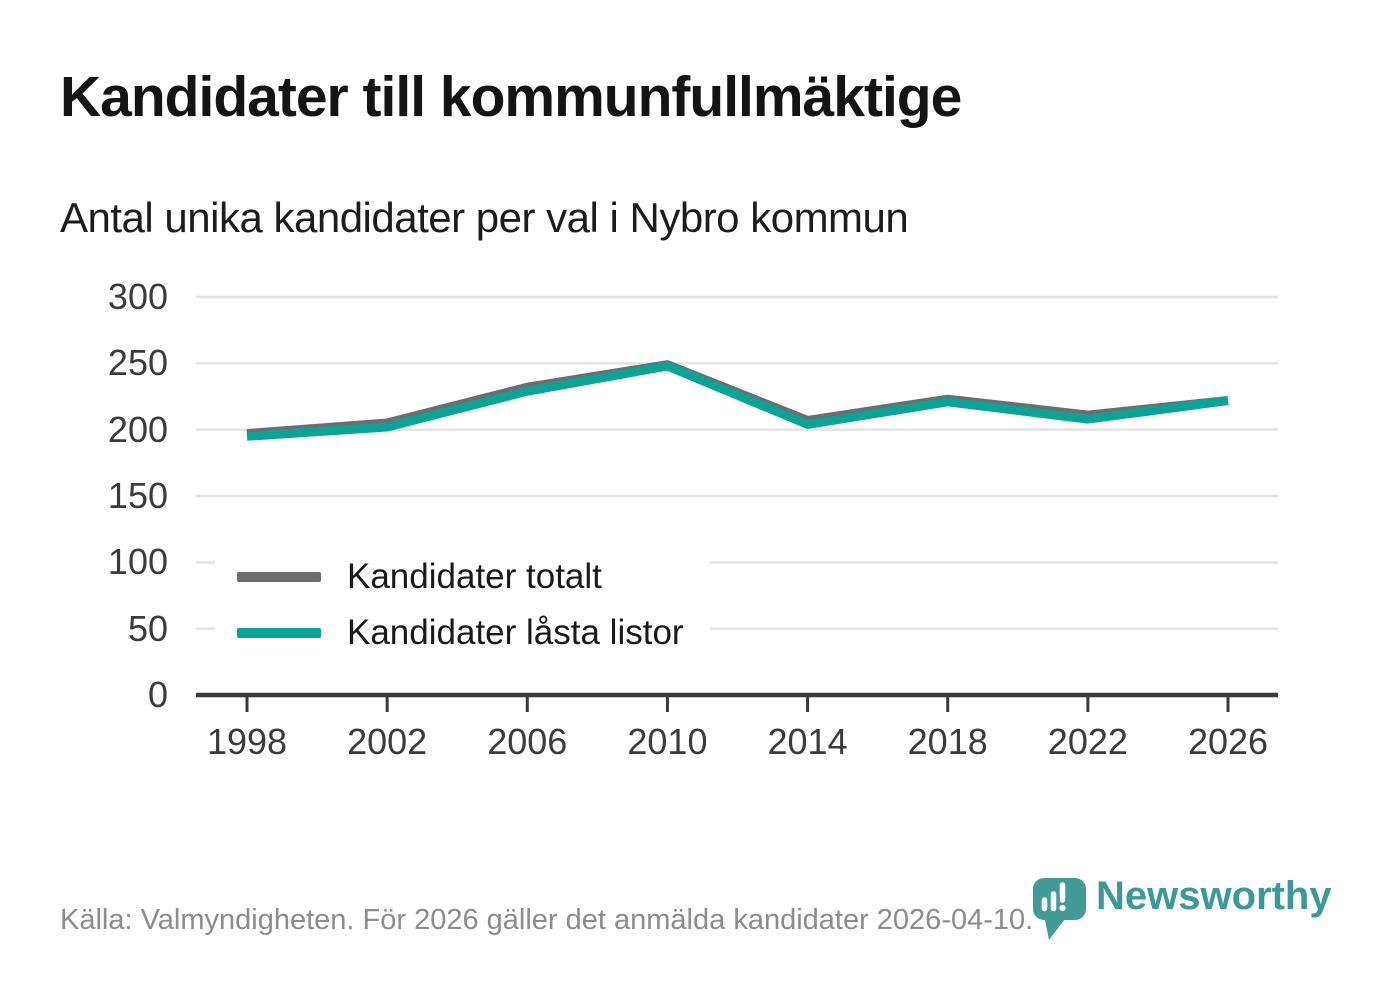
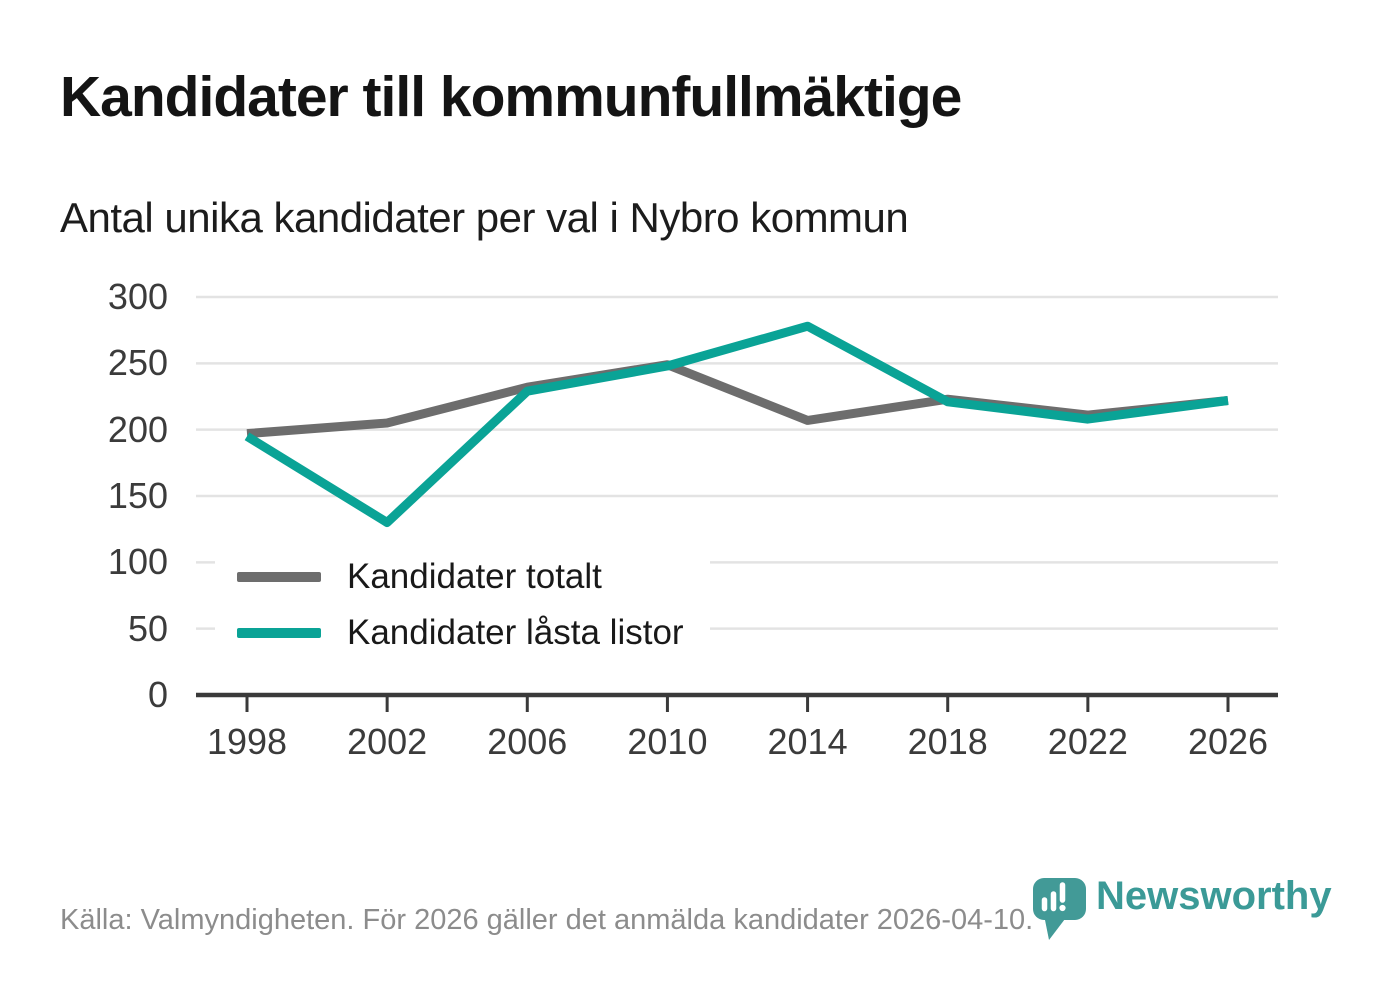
Kandidater låsta listor/2002: 202 -> 130
Kandidater låsta listor/2014: 204 -> 278
